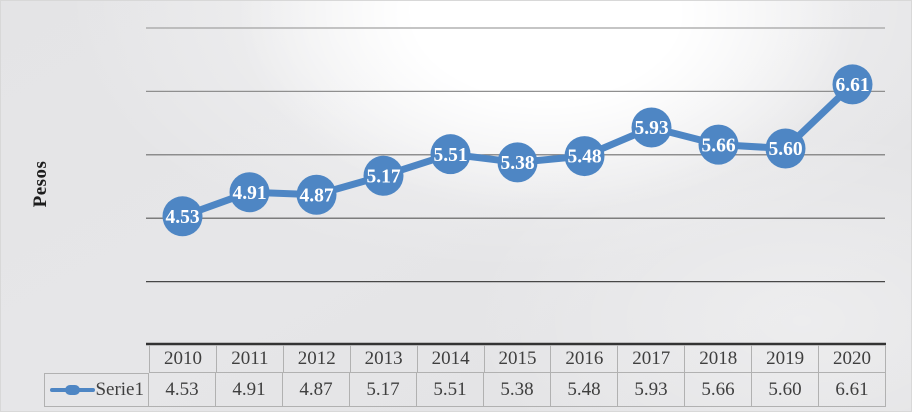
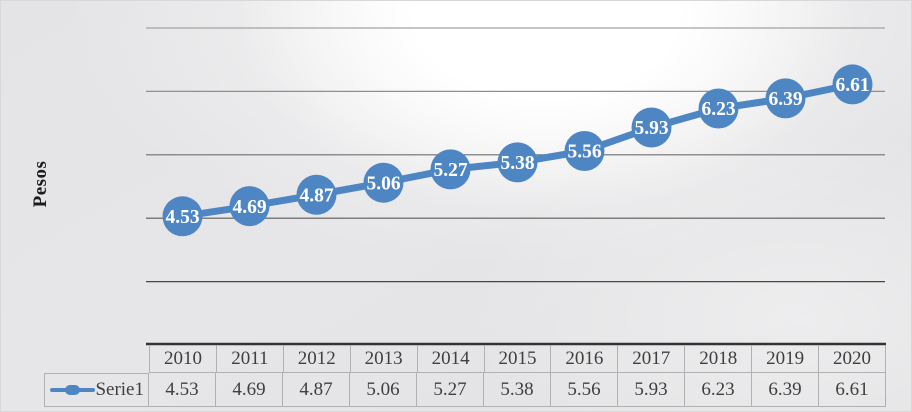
2011: 4.91 -> 4.69
2013: 5.17 -> 5.06
2014: 5.51 -> 5.27
2016: 5.48 -> 5.56
2018: 5.66 -> 6.23
2019: 5.60 -> 6.39
